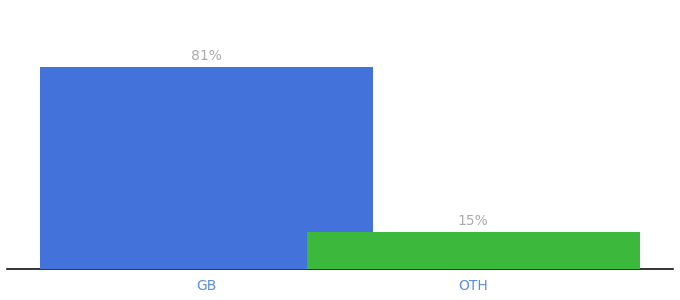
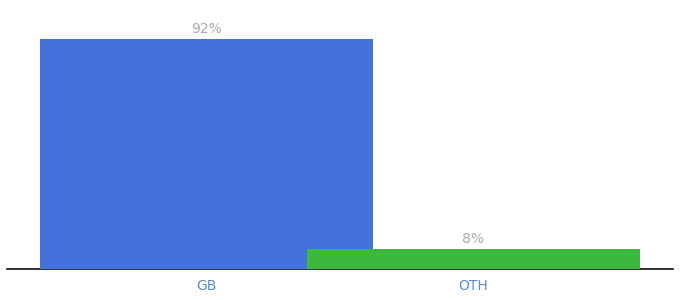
GB: 81% -> 92%
OTH: 15% -> 8%
